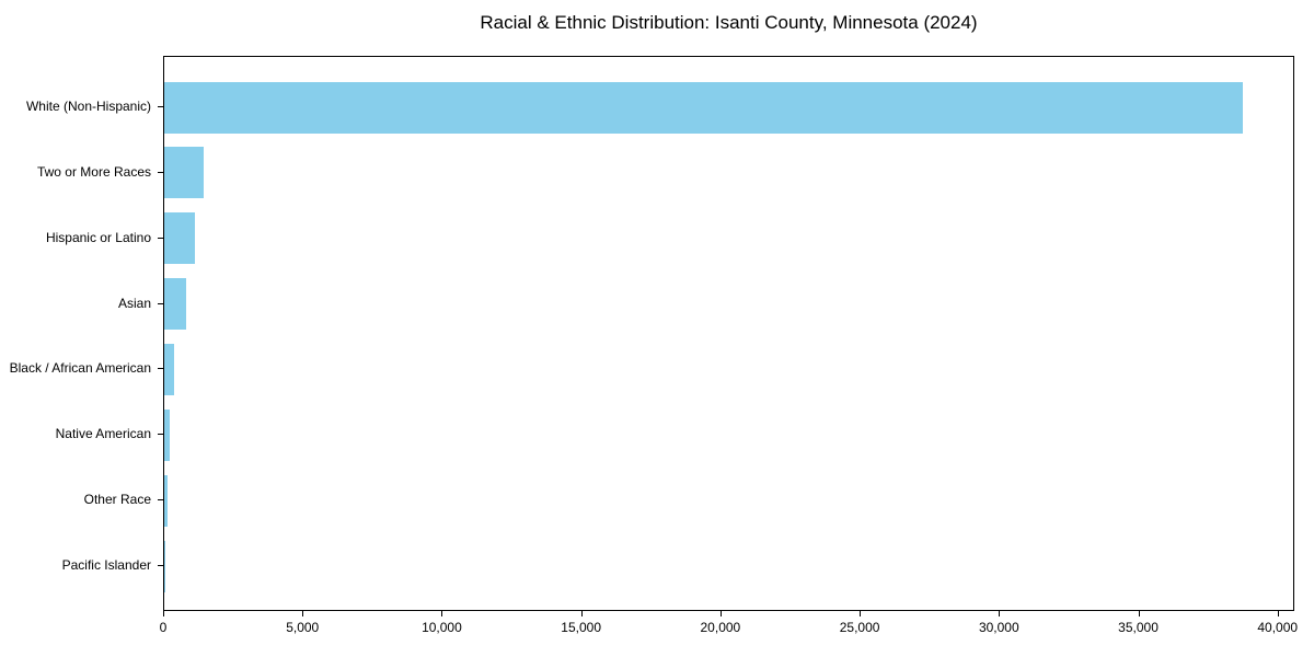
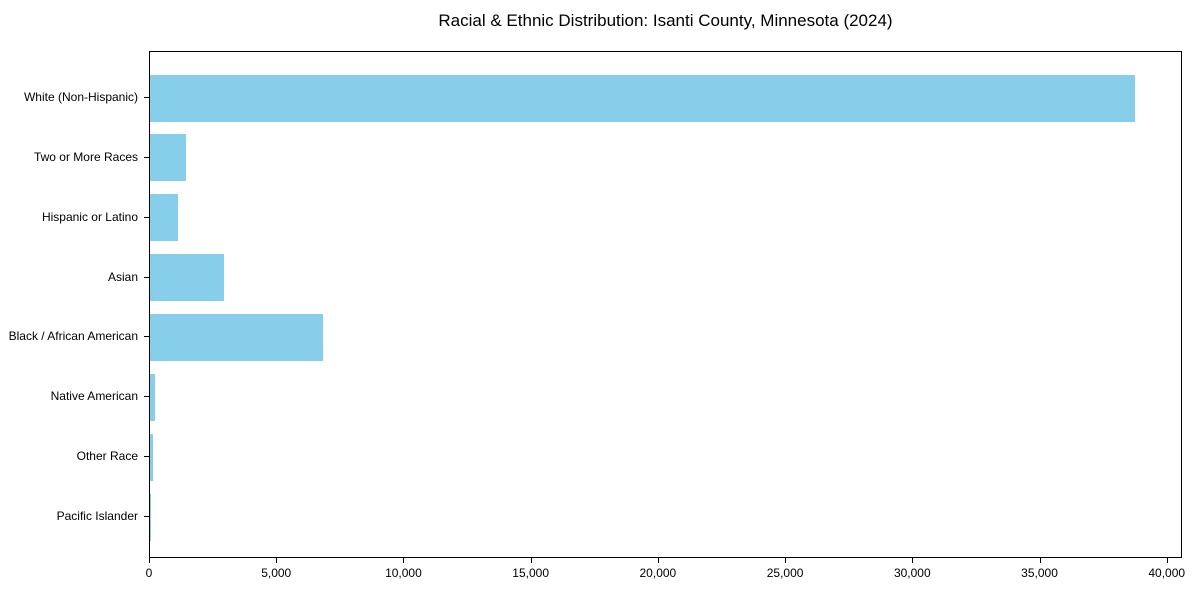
Asian: 800 -> 2900
Black / African American: 400 -> 6800
